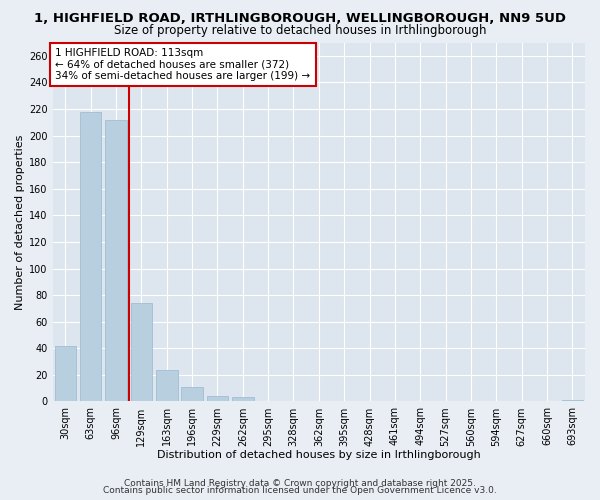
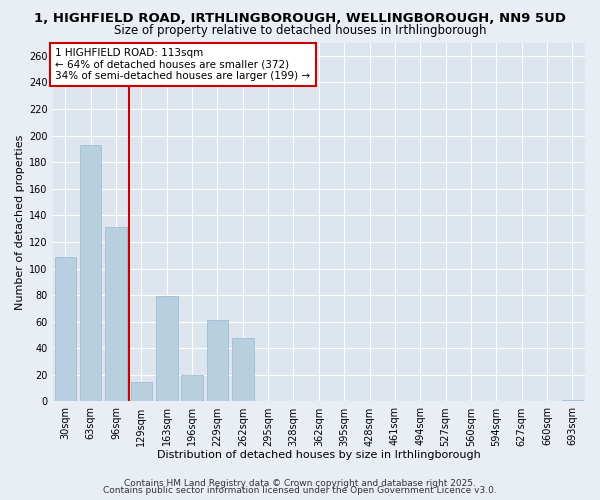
30sqm: 42 -> 109
63sqm: 218 -> 193
96sqm: 212 -> 131
129sqm: 74 -> 15
163sqm: 24 -> 79
196sqm: 11 -> 20
229sqm: 4 -> 61
262sqm: 3 -> 48
